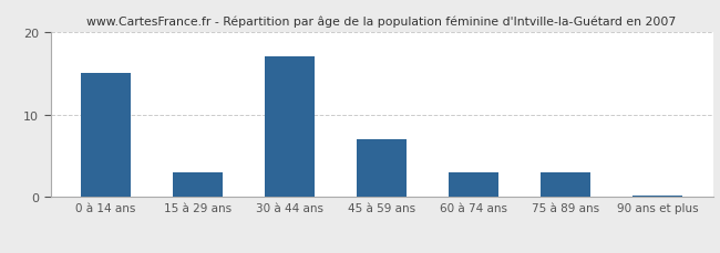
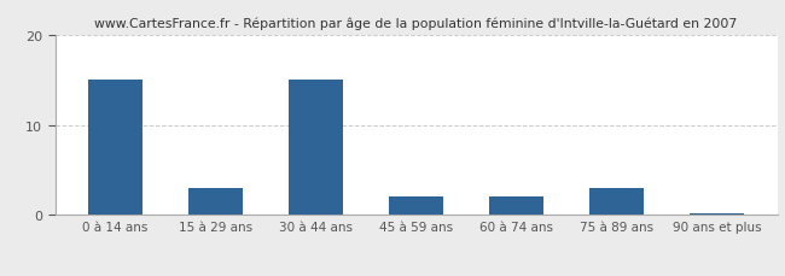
30 à 44 ans: 17.0 -> 15.0
45 à 59 ans: 7.0 -> 2.0
60 à 74 ans: 3.0 -> 2.0
